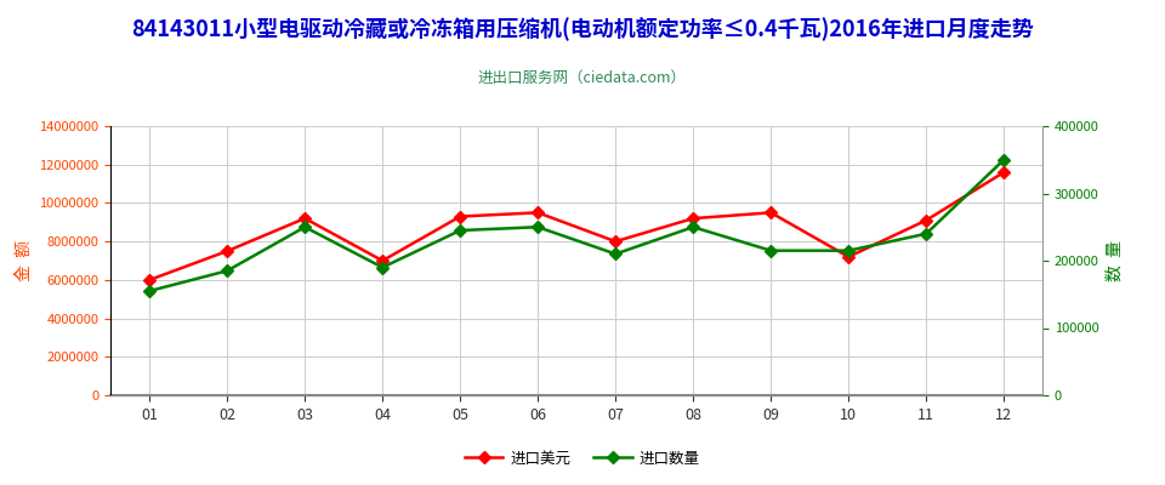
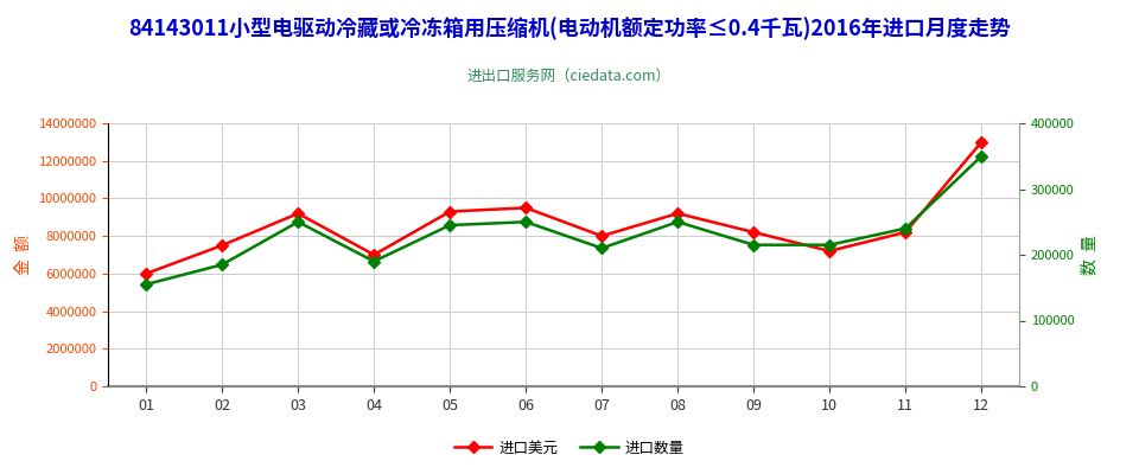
进口美元/09: 9500000 -> 8200000
进口美元/11: 9100000 -> 8200000
进口美元/12: 11600000 -> 13000000
